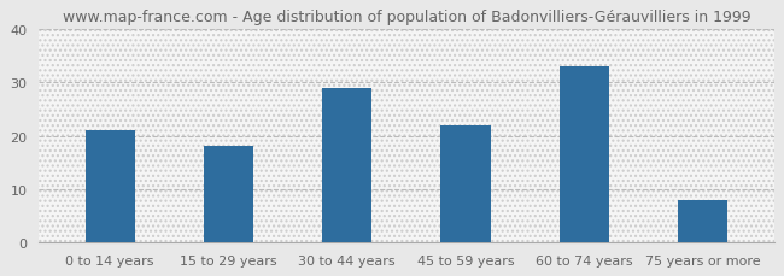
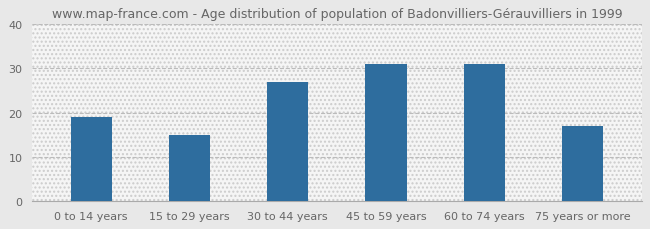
0 to 14 years: 21 -> 19
15 to 29 years: 18 -> 15
30 to 44 years: 29 -> 27
45 to 59 years: 22 -> 31
60 to 74 years: 33 -> 31
75 years or more: 8 -> 17
